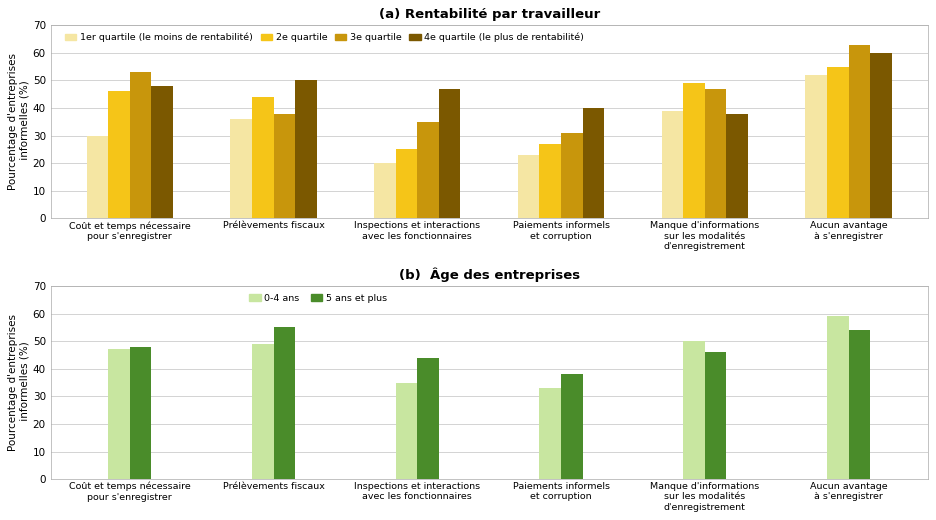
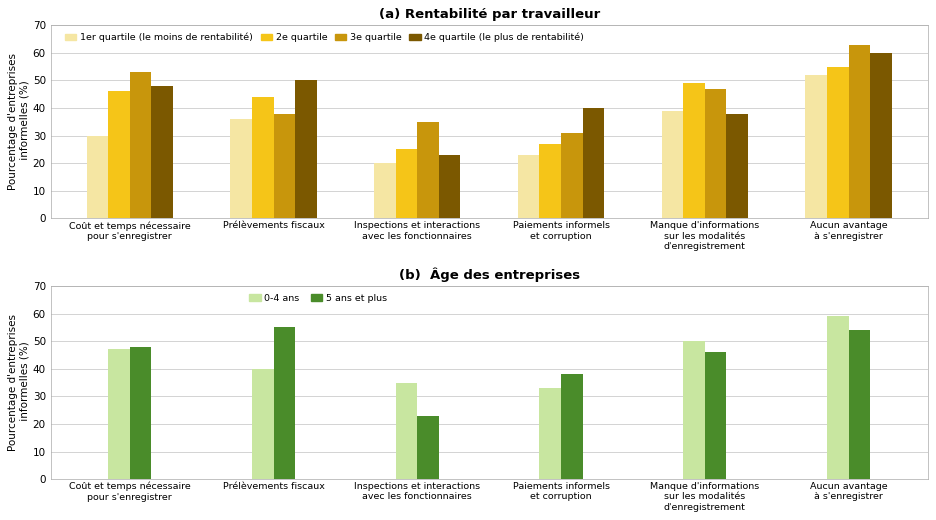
(a) Rentabilité par travailleur/4e quartile (le plus de rentabilité)/Inspections et interactions avec les fonctionnaires: 47 -> 23
(b) Âge des entreprises/0-4 ans/Prélèvements fiscaux: 49 -> 40
(b) Âge des entreprises/5 ans et plus/Inspections et interactions avec les fonctionnaires: 44 -> 23
